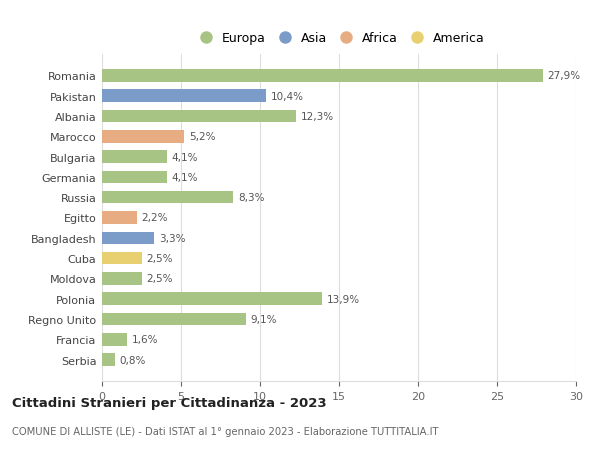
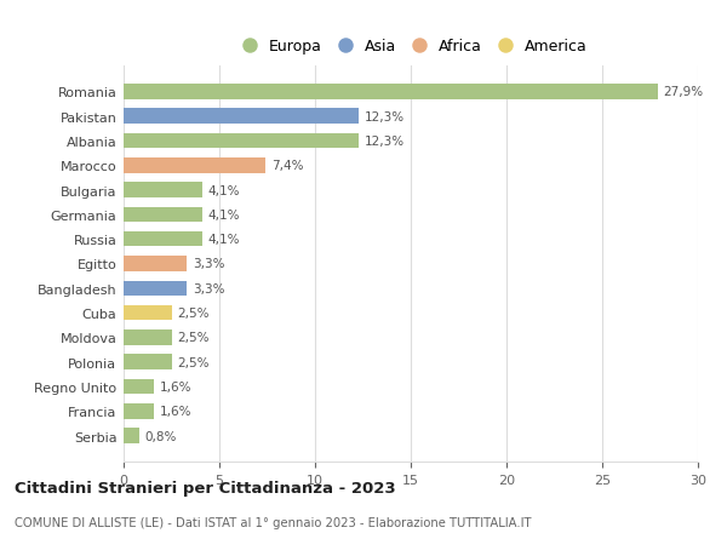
Pakistan: 10,4% -> 12,3%
Marocco: 5,2% -> 7,4%
Russia: 8,3% -> 4,1%
Egitto: 2,2% -> 3,3%
Polonia: 13,9% -> 2,5%
Regno Unito: 9,1% -> 1,6%
